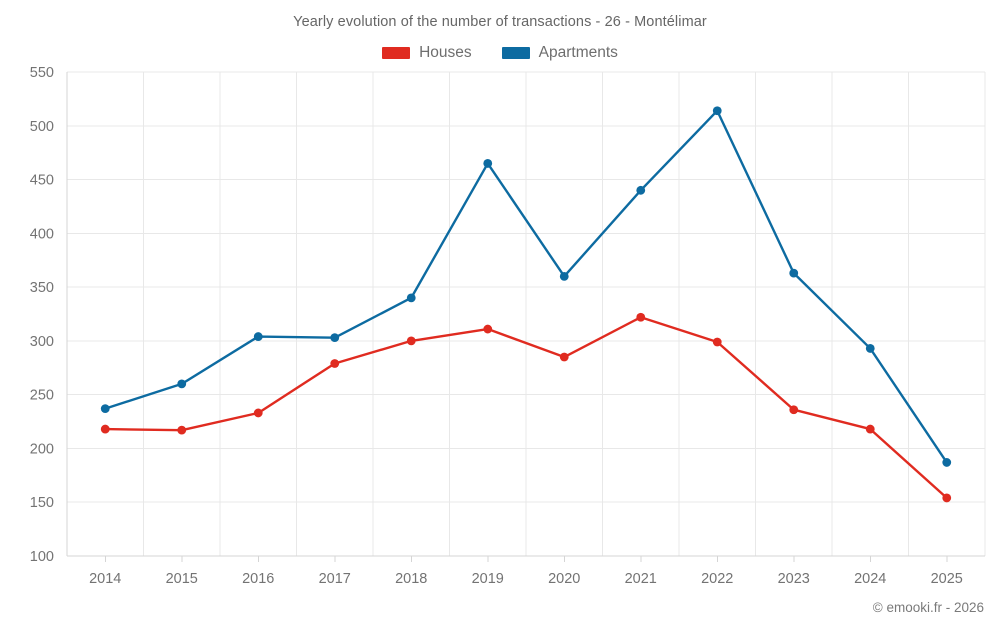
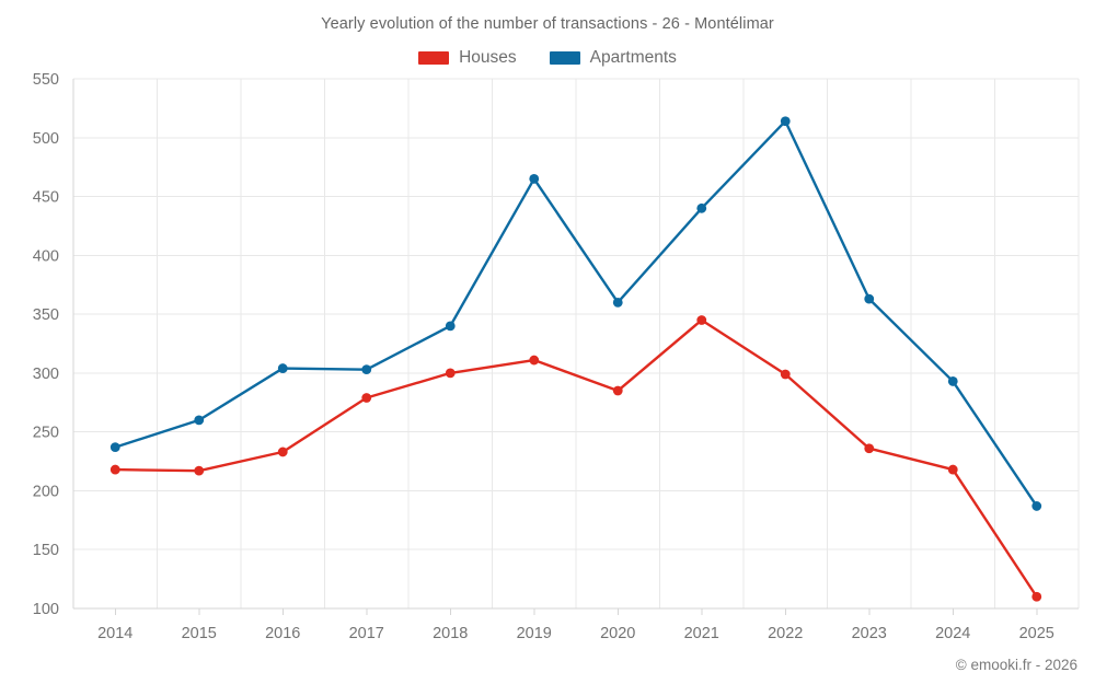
Houses/2021: 322 -> 345
Houses/2025: 154 -> 110
